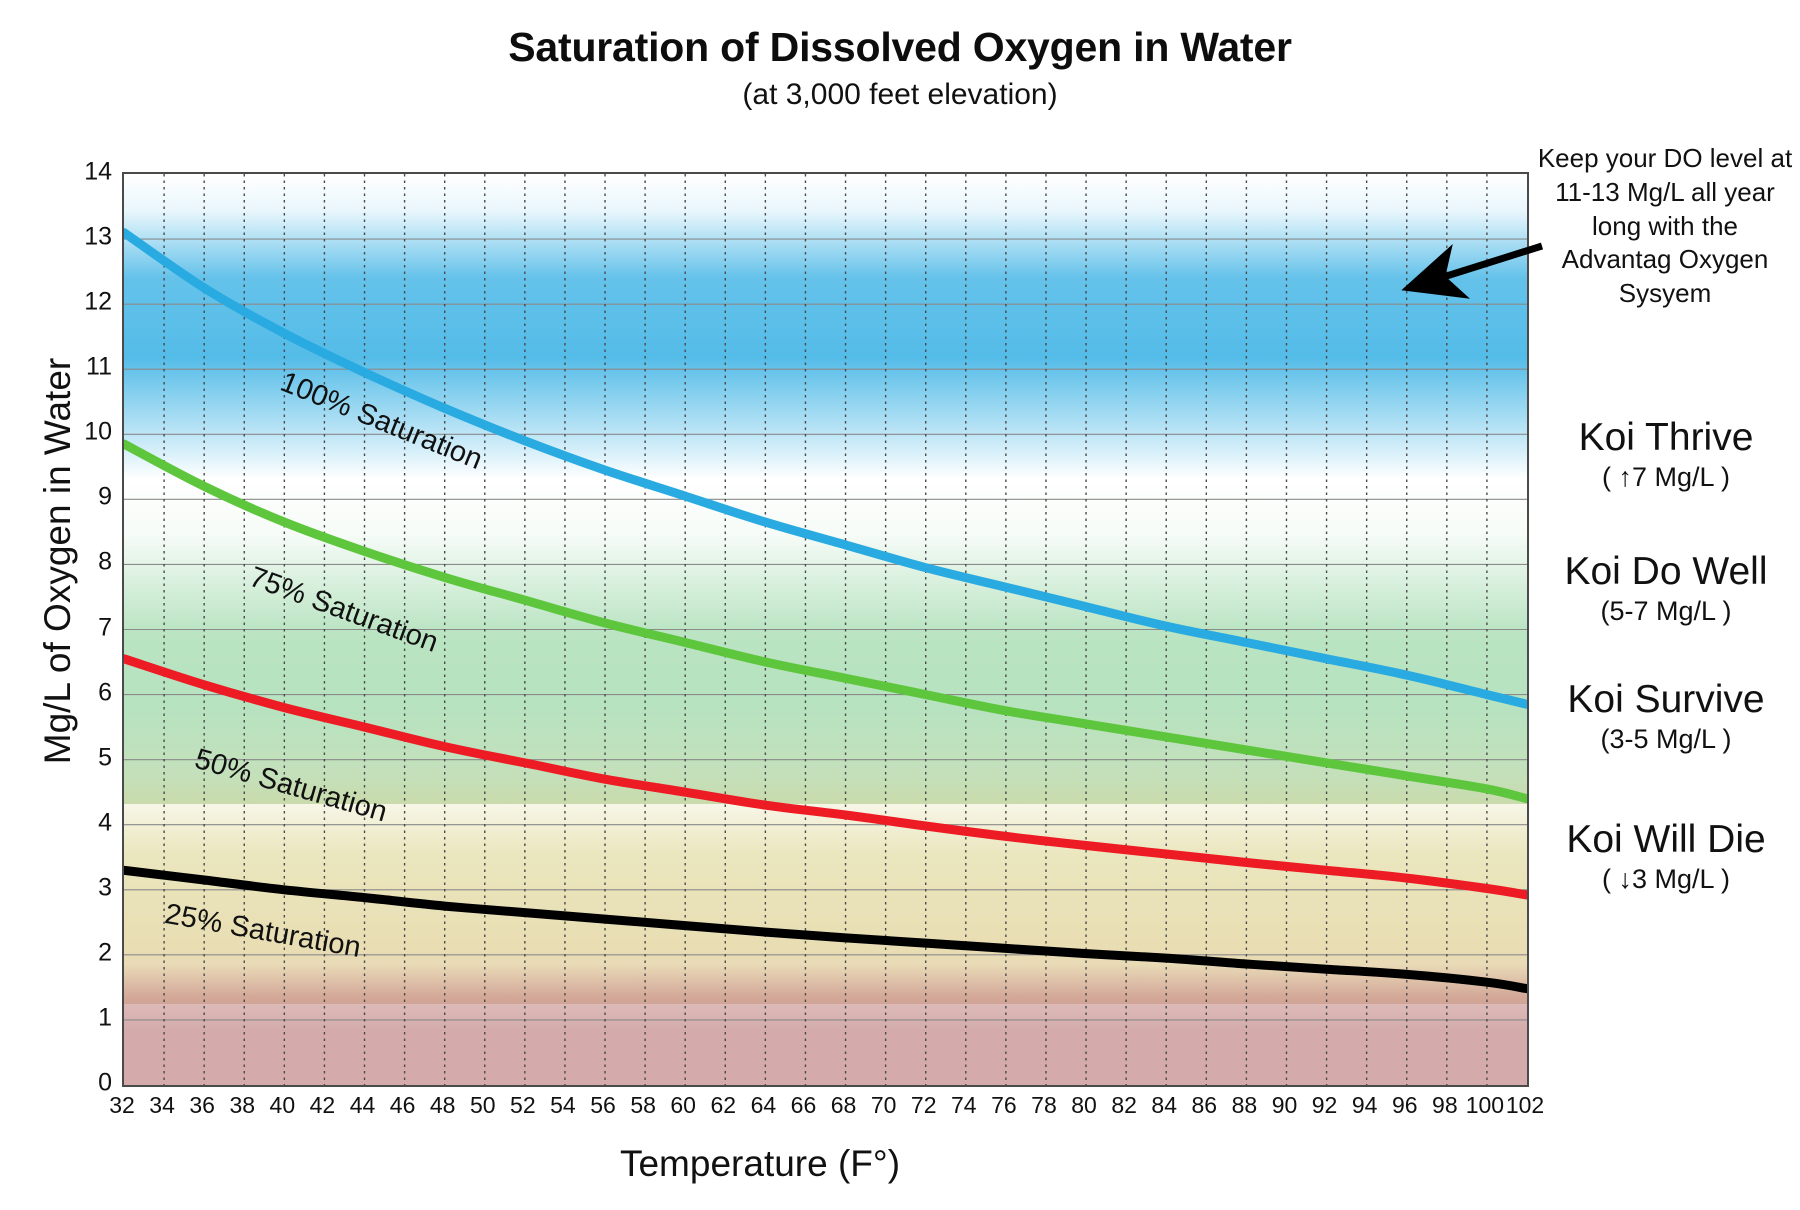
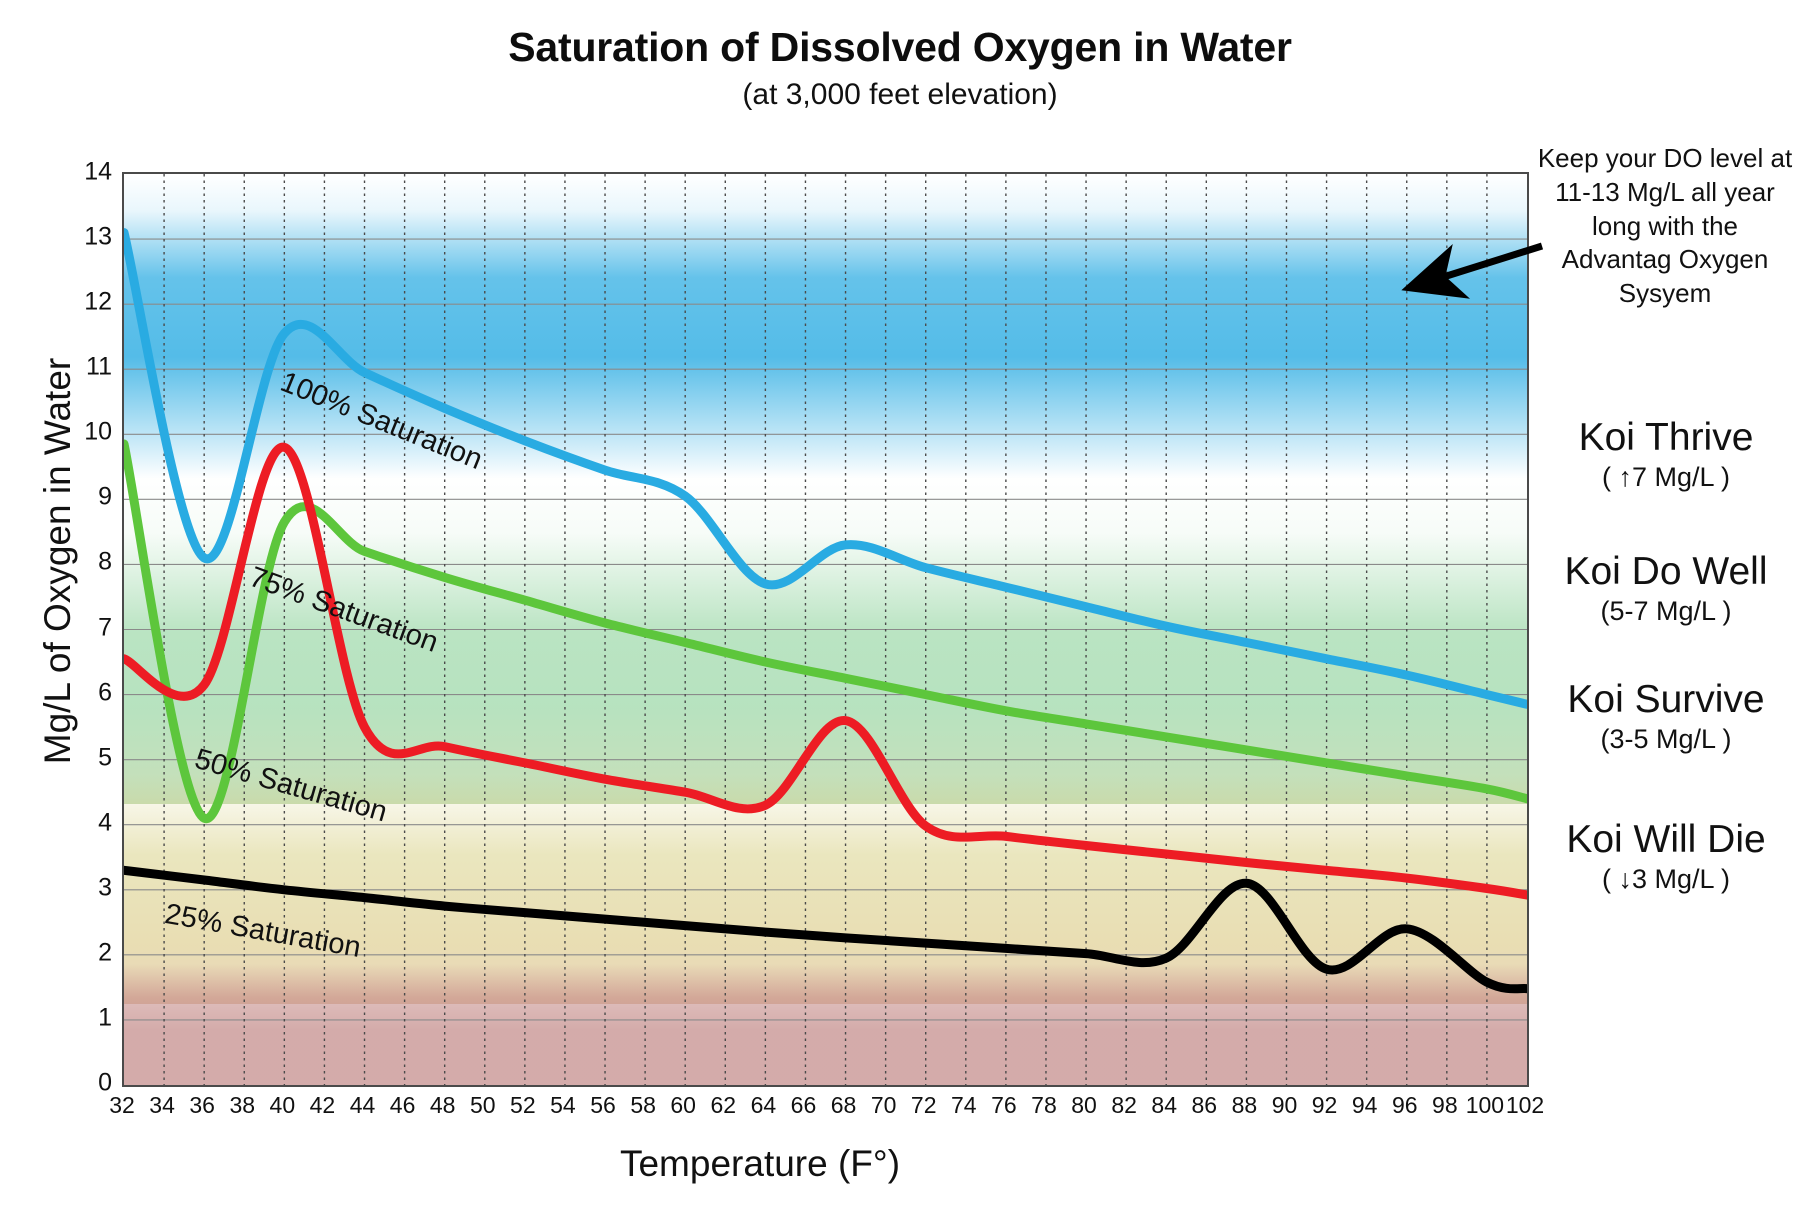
100% Saturation/36: 12.2 -> 8.1
75% Saturation/36: 9.2 -> 4.1
50% Saturation/40: 5.8 -> 9.8
100% Saturation/64: 8.7 -> 7.7
50% Saturation/68: 4.2 -> 5.6
25% Saturation/88: 1.9 -> 3.1
25% Saturation/96: 1.7 -> 2.4
